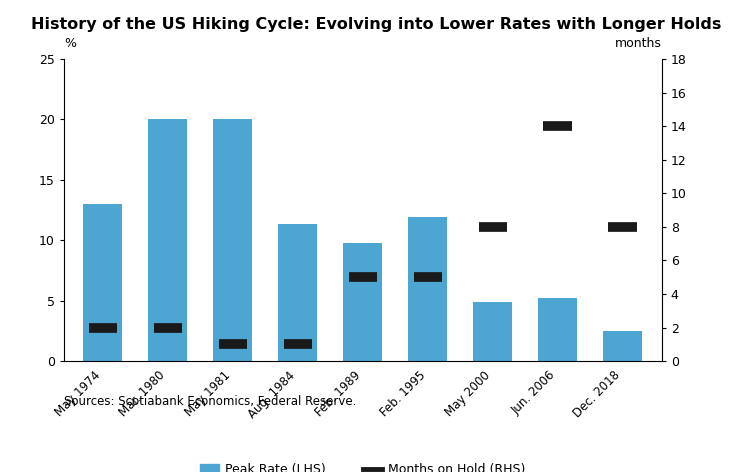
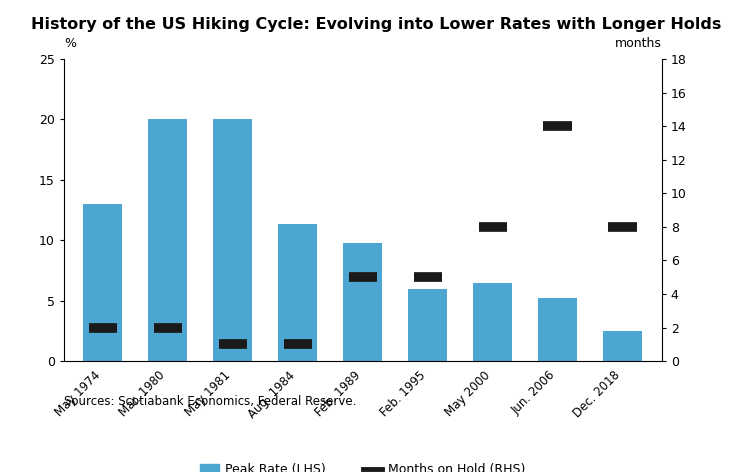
Feb. 1995: 11.9 -> 6.0
May 2000: 4.9 -> 6.5
